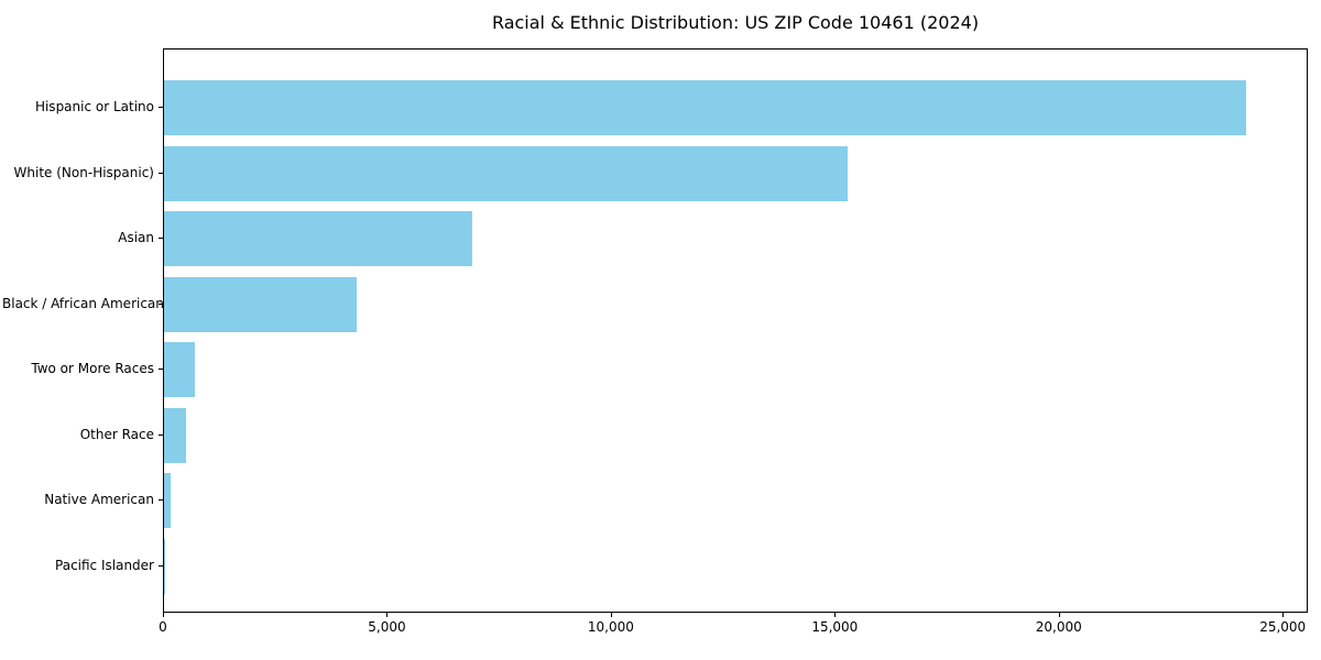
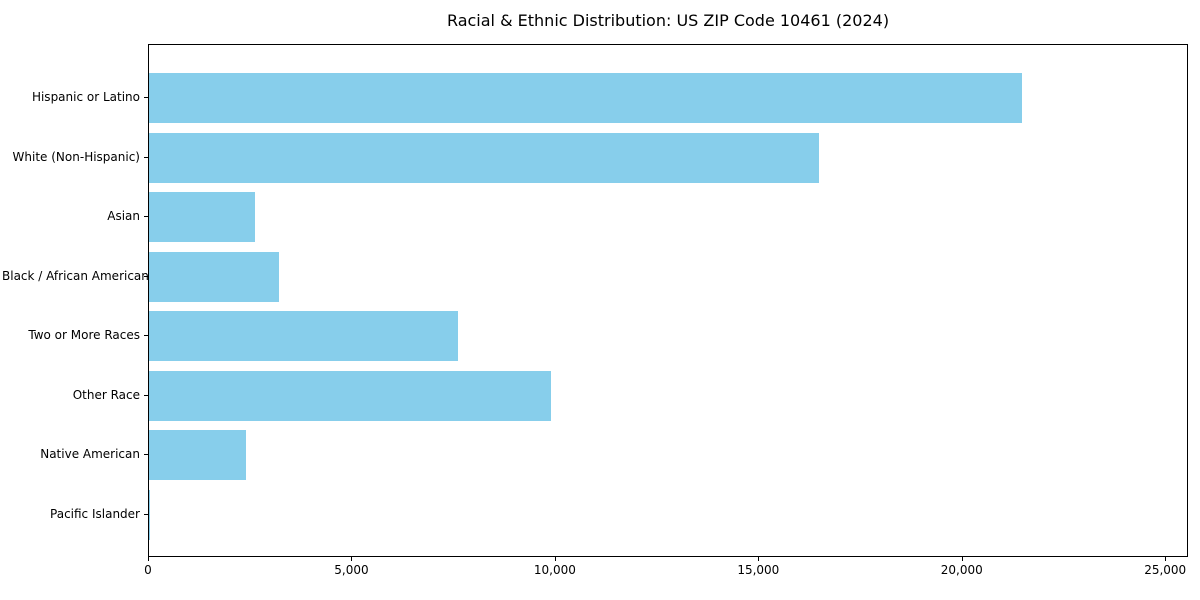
Hispanic or Latino: 24200 -> 21500
White (Non-Hispanic): 15300 -> 16500
Asian: 6900 -> 2600
Black / African American: 4300 -> 3200
Two or More Races: 700 -> 7600
Other Race: 500 -> 9900
Native American: 100 -> 2400
